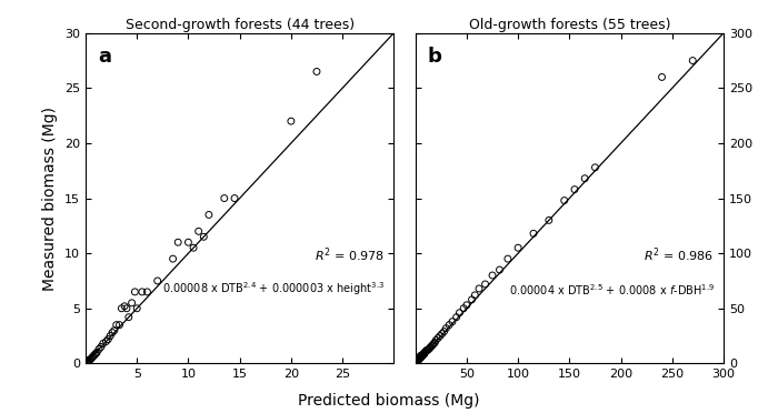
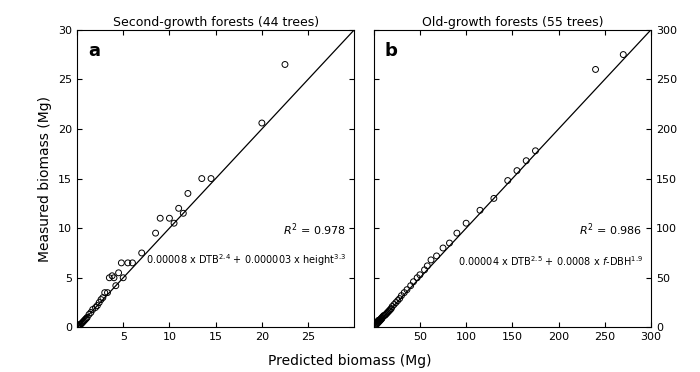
Second-growth forests (44 trees)/20: 22.0 -> 20.6
